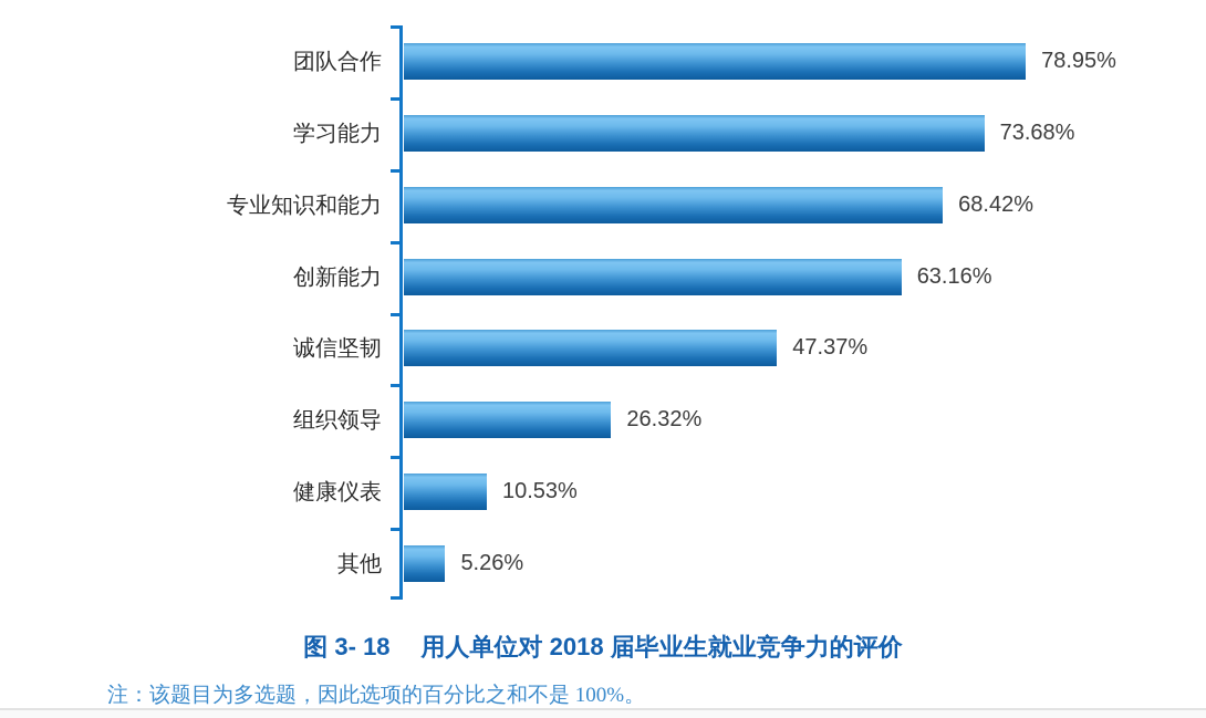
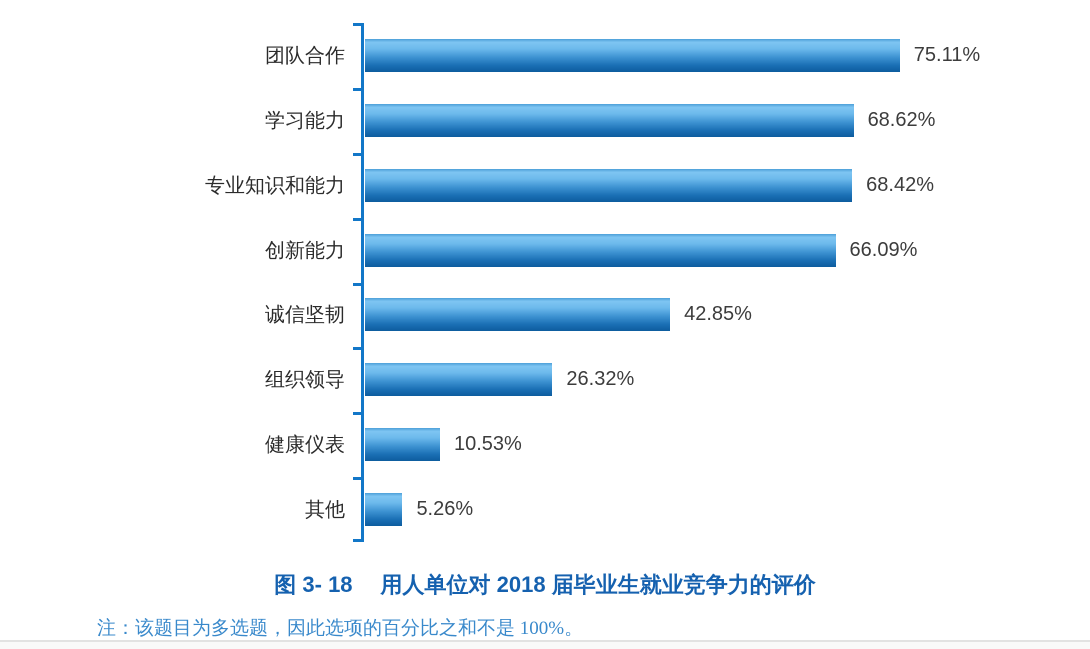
团队合作: 78.95% -> 75.11%
学习能力: 73.68% -> 68.62%
创新能力: 63.16% -> 66.09%
诚信坚韧: 47.37% -> 42.85%
